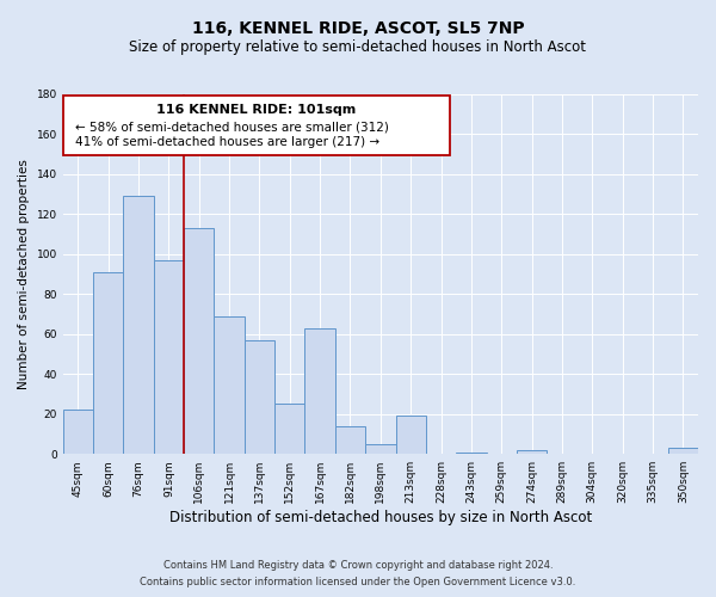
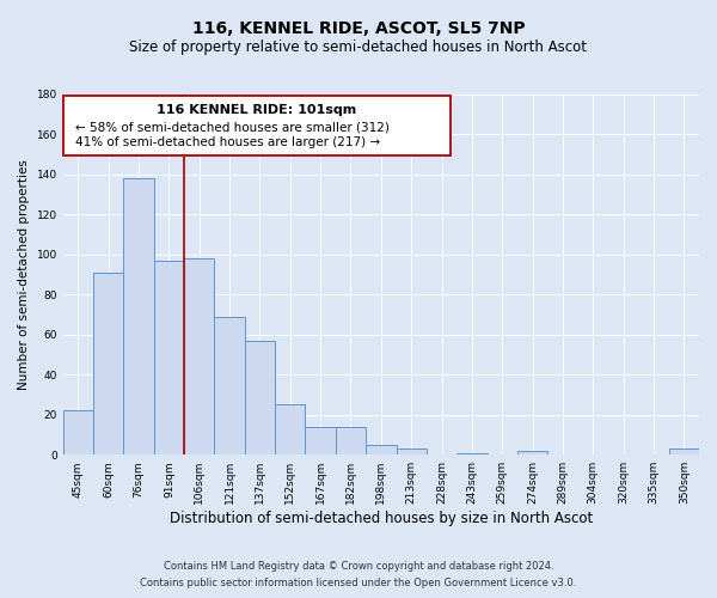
76sqm: 129 -> 138
106sqm: 113 -> 98
167sqm: 63 -> 14
213sqm: 19 -> 3
